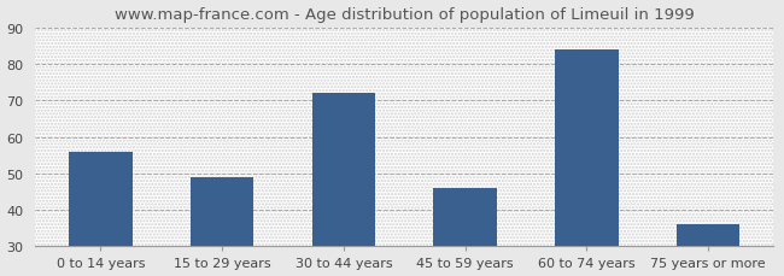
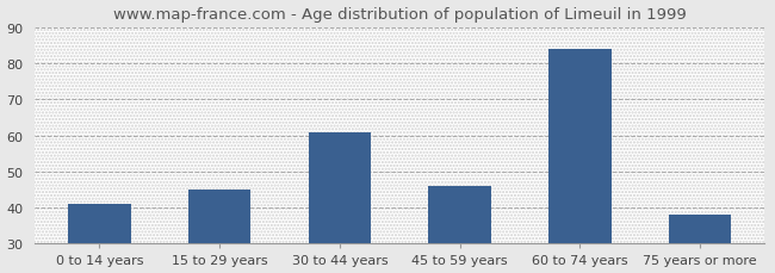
0 to 14 years: 56 -> 41
15 to 29 years: 49 -> 45
30 to 44 years: 72 -> 61
75 years or more: 36 -> 38
